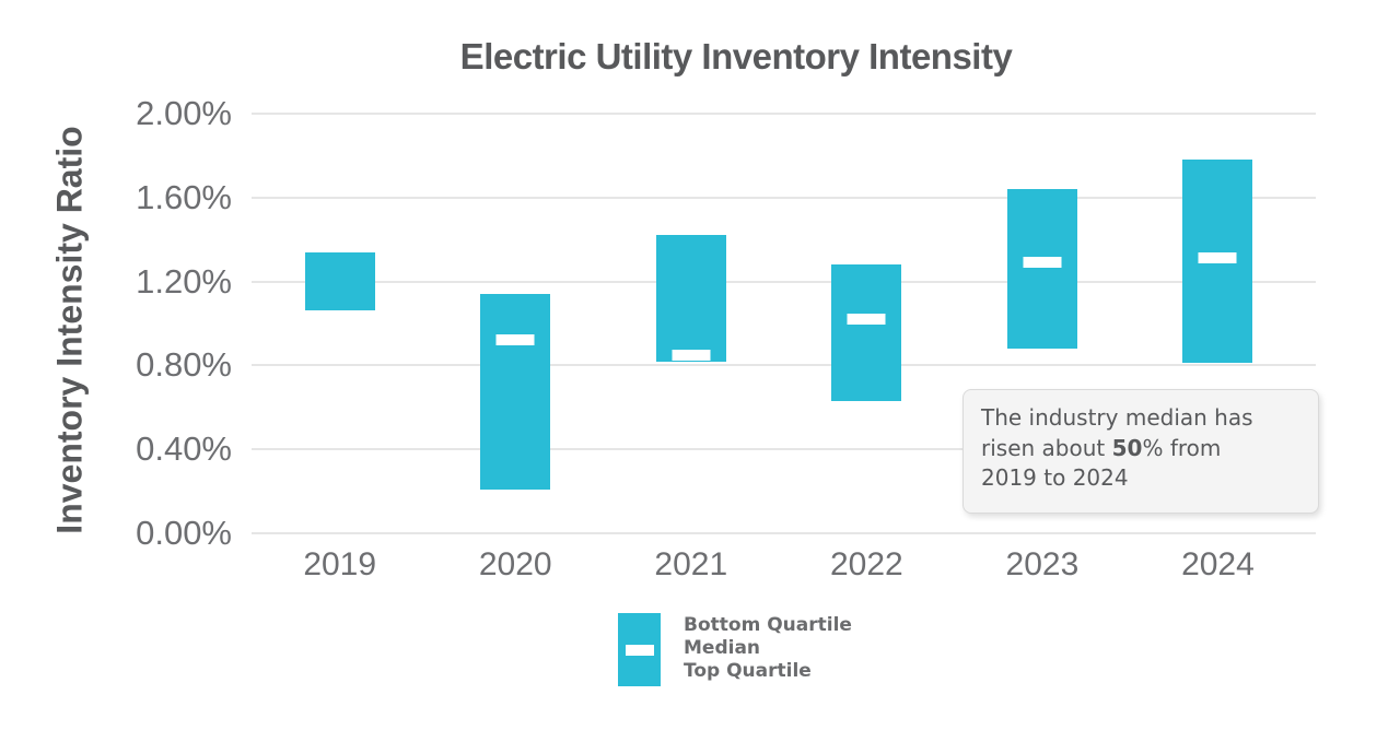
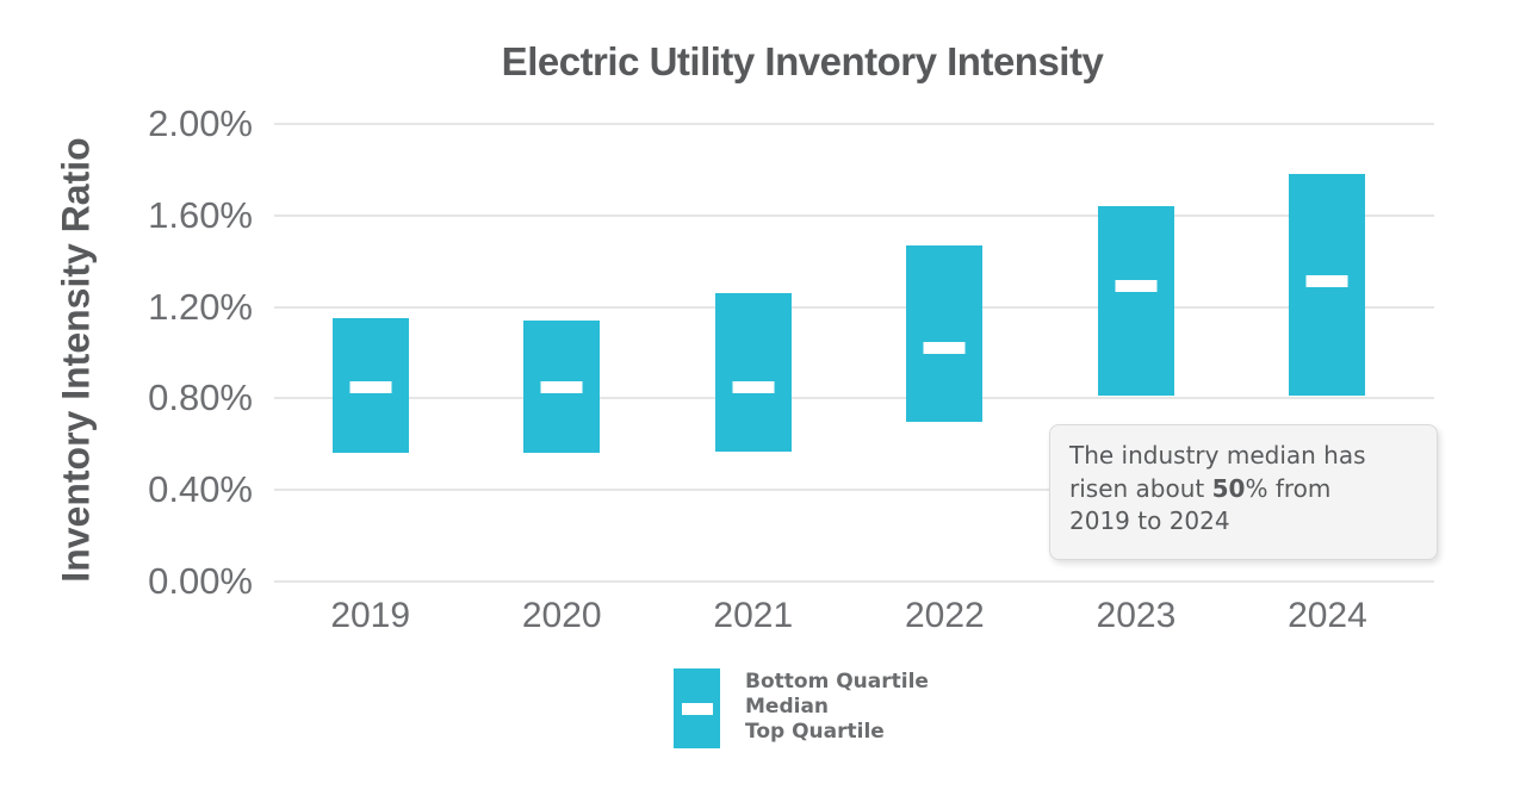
Top Quartile/2019: 1.34% -> 1.15%
Bottom Quartile/2019: 1.06% -> 0.56%
Median/2020: 0.92% -> 0.85%
Bottom Quartile/2020: 0.21% -> 0.56%
Top Quartile/2021: 1.42% -> 1.26%
Bottom Quartile/2021: 0.82% -> 0.57%
Top Quartile/2022: 1.28% -> 1.47%
Bottom Quartile/2022: 0.63% -> 0.70%
Bottom Quartile/2023: 0.88% -> 0.81%
